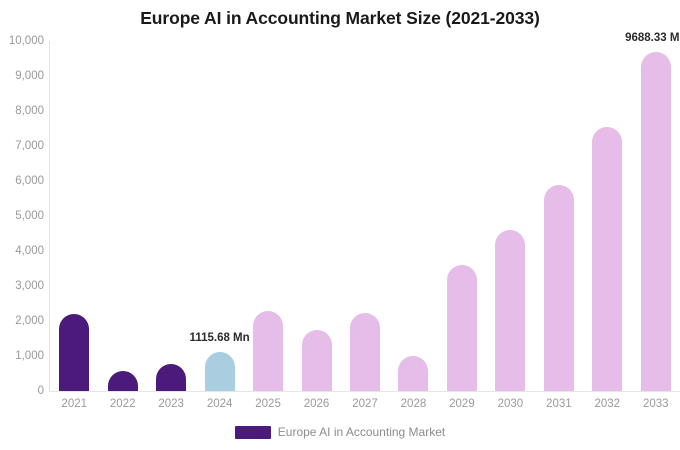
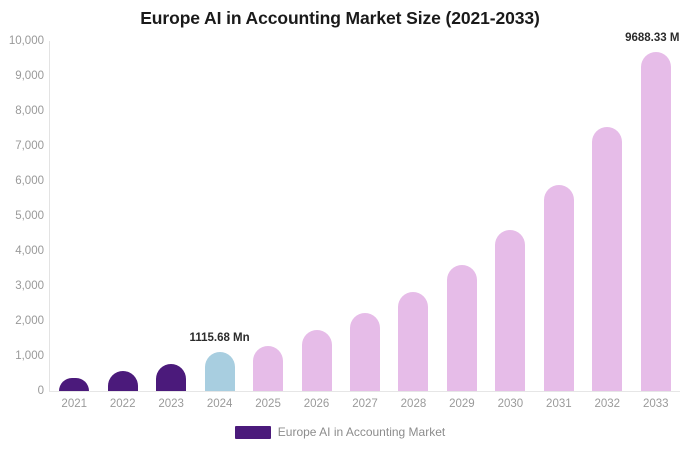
2021: 2200 -> 400
2025: 2300 -> 1300
2028: 1000 -> 2800
